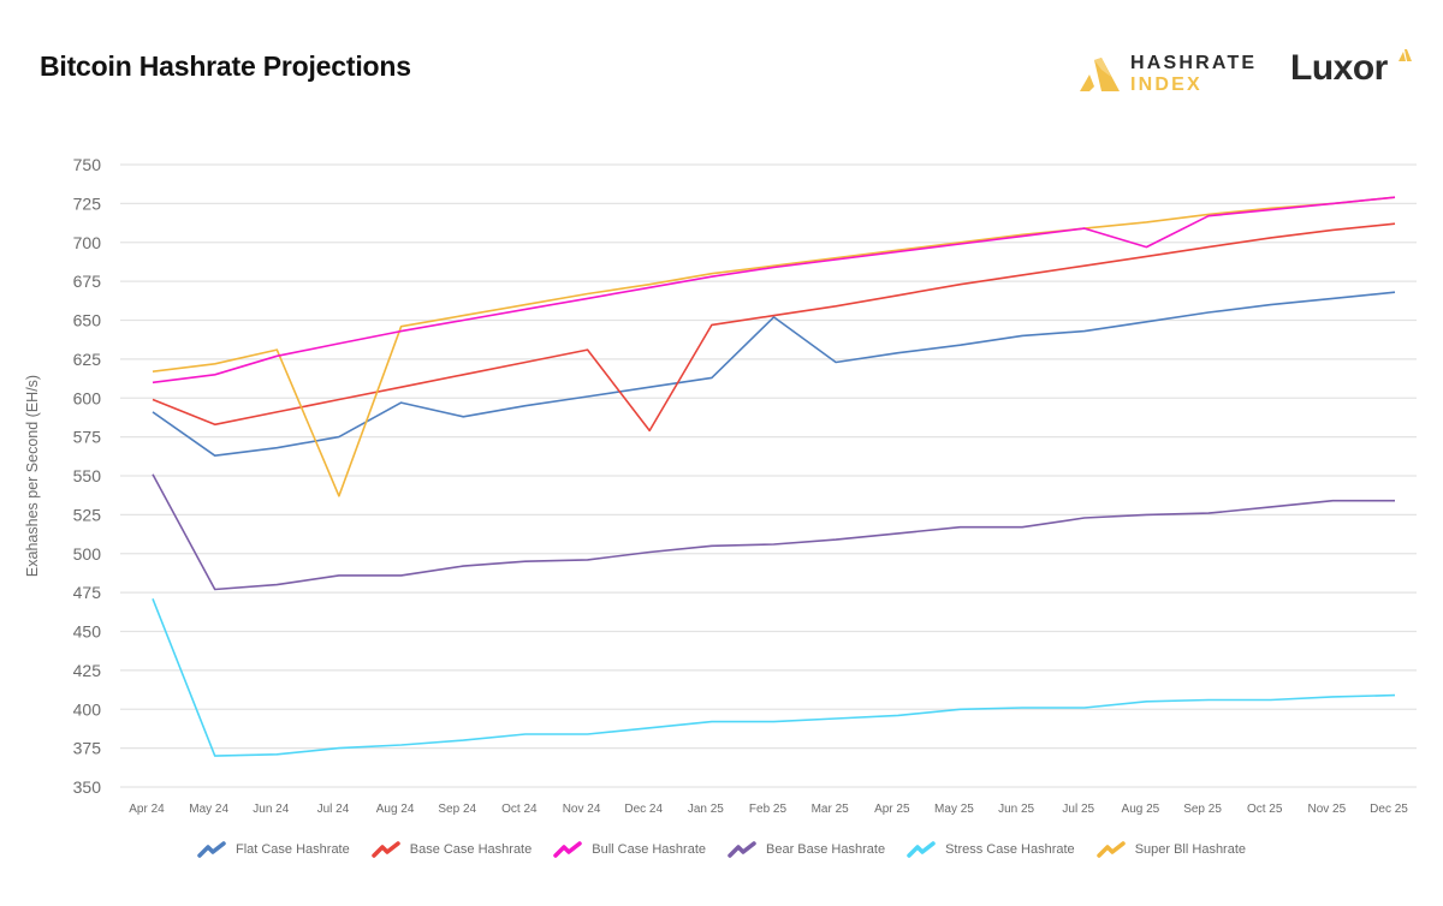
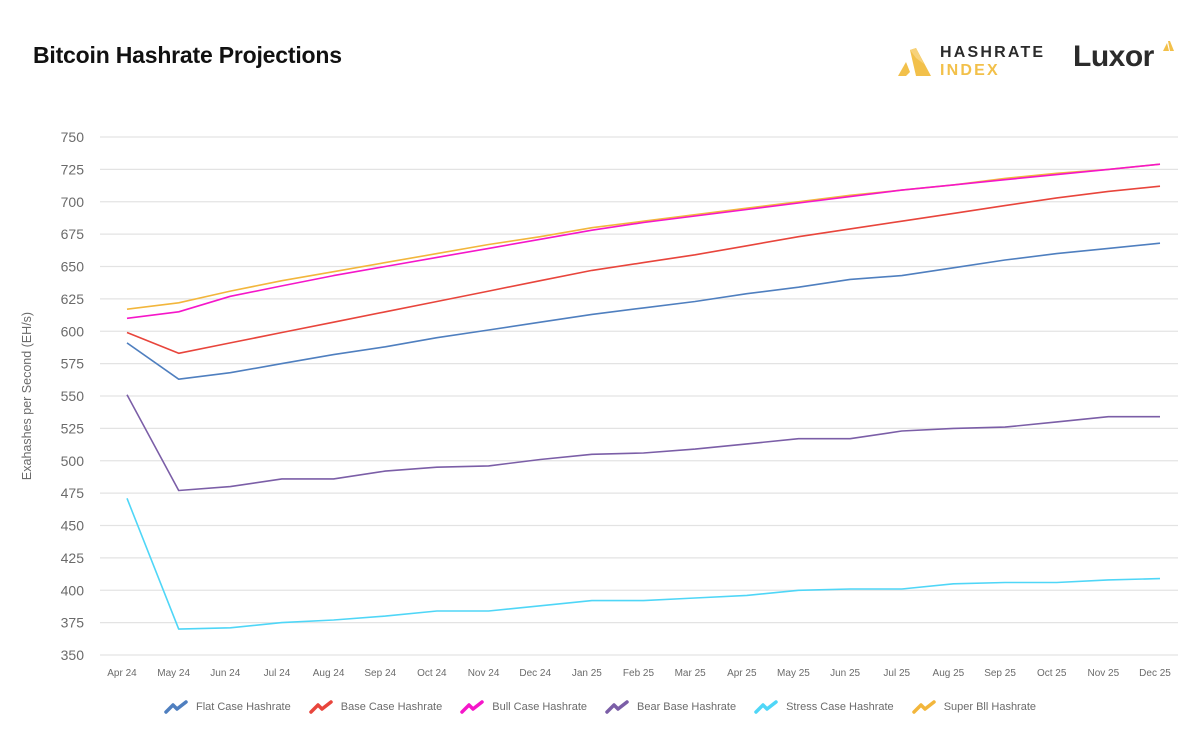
Super Bll Hashrate/Jul 24: 537 -> 639
Flat Case Hashrate/Aug 24: 597 -> 582
Base Case Hashrate/Dec 24: 579 -> 639
Flat Case Hashrate/Feb 25: 652 -> 618
Bull Case Hashrate/Aug 25: 697 -> 713
